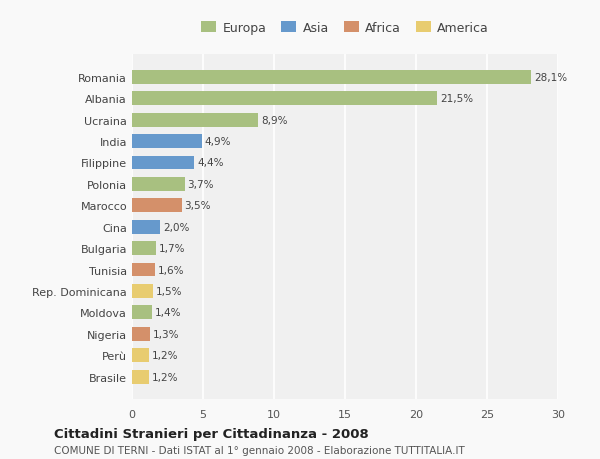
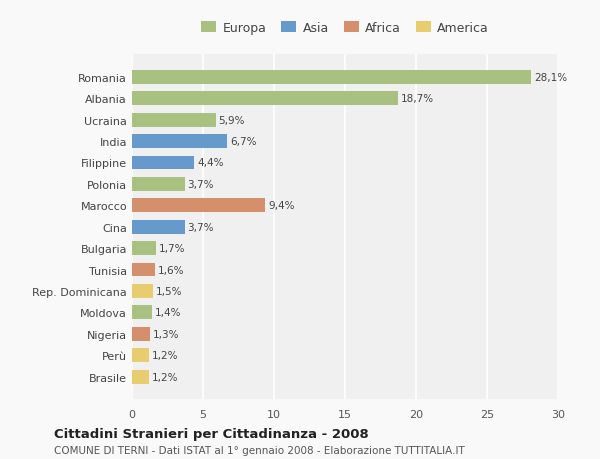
Albania: 21,5% -> 18,7%
Ucraina: 8,9% -> 5,9%
India: 4,9% -> 6,7%
Marocco: 3,5% -> 9,4%
Cina: 2,0% -> 3,7%
